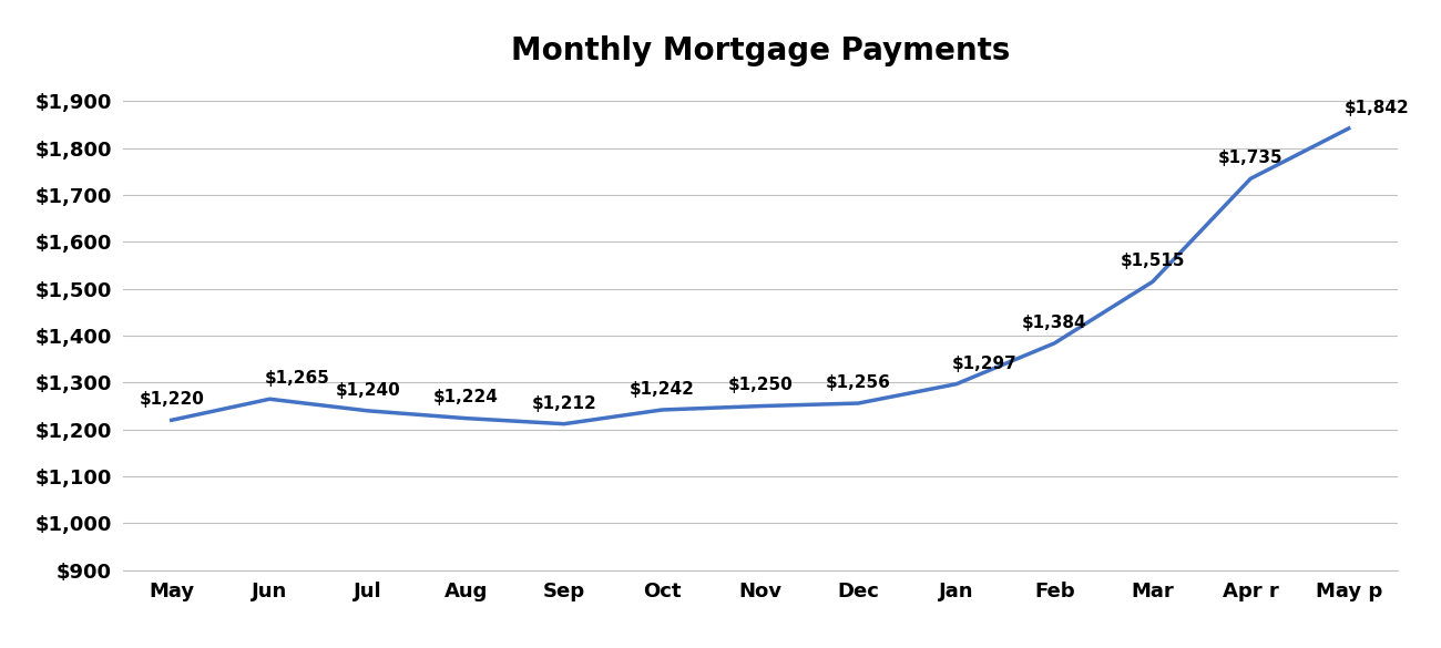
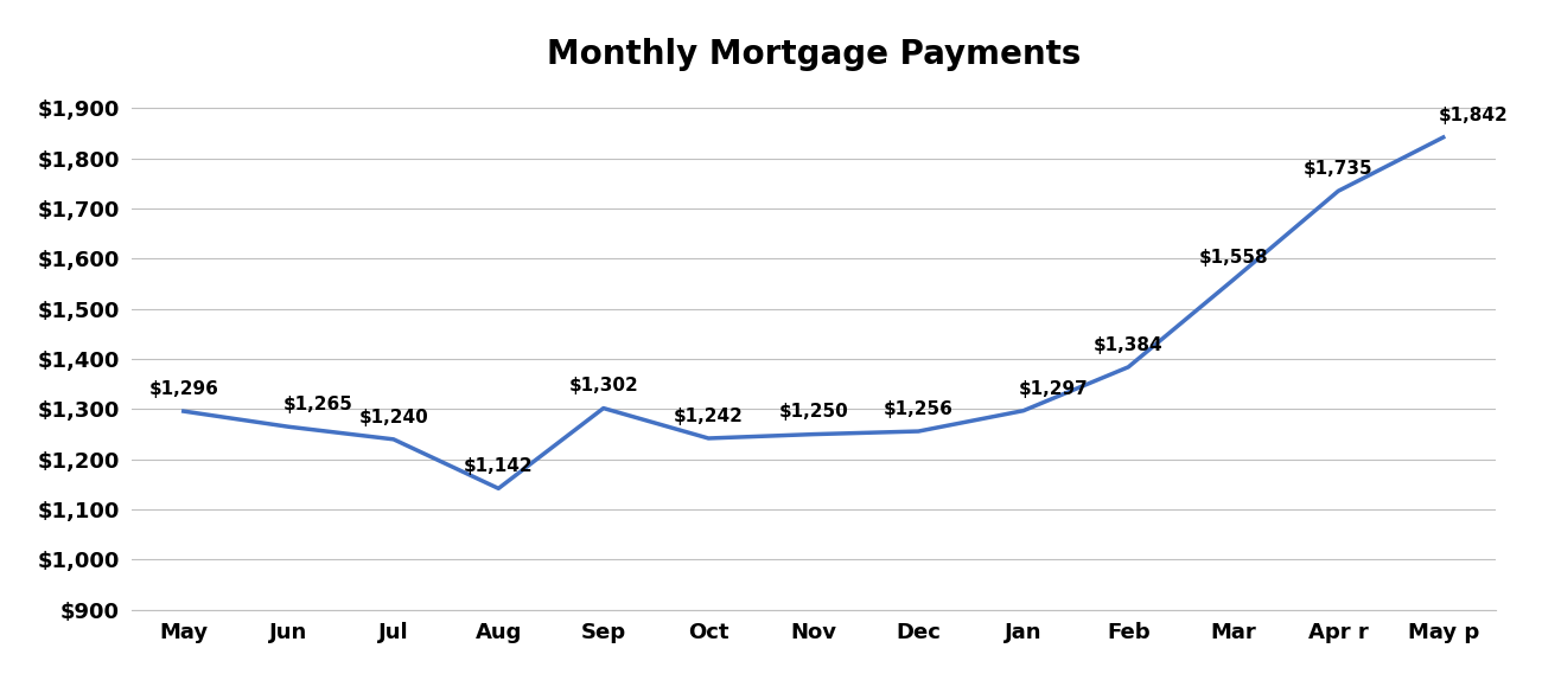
May: $1,220 -> $1,296
Aug: $1,224 -> $1,142
Sep: $1,212 -> $1,302
Mar: $1,515 -> $1,558
